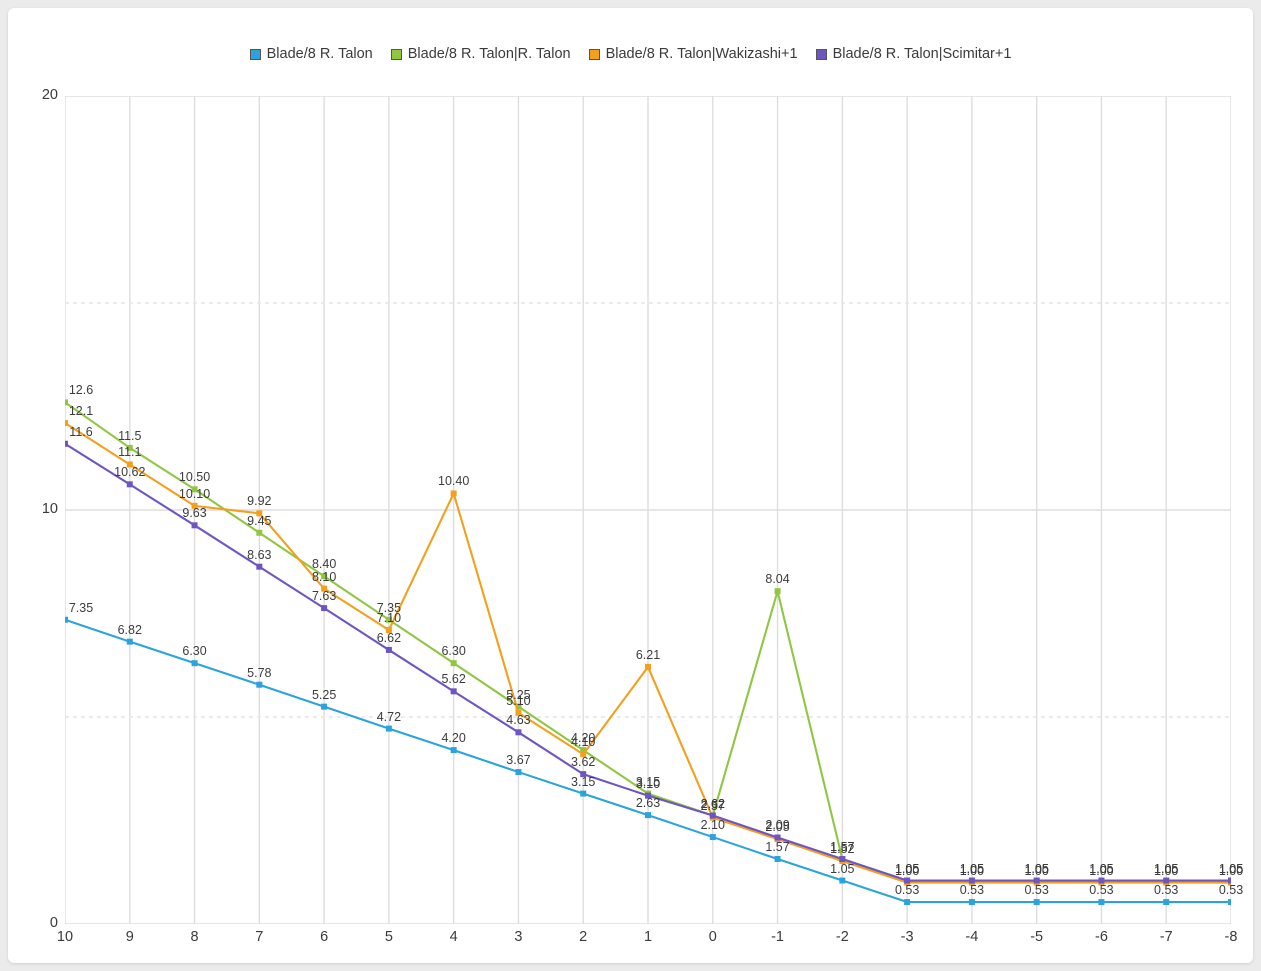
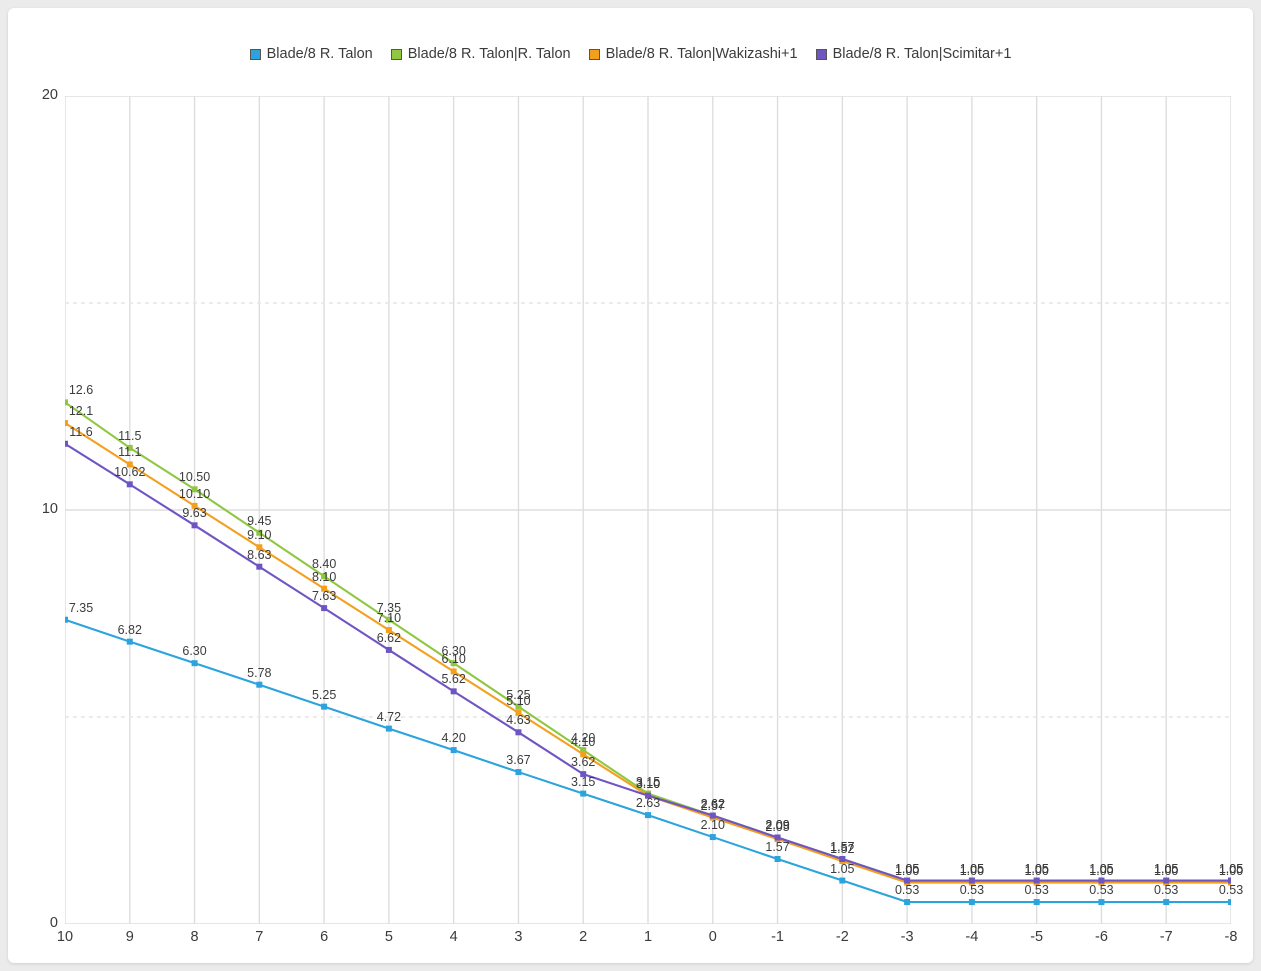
Blade/8 R. Talon|Wakizashi+1/7: 9.92 -> 9.10
Blade/8 R. Talon|Wakizashi+1/4: 10.40 -> 6.10
Blade/8 R. Talon|Wakizashi+1/1: 6.21 -> 3.10
Blade/8 R. Talon|R. Talon/-1: 8.04 -> 2.09
